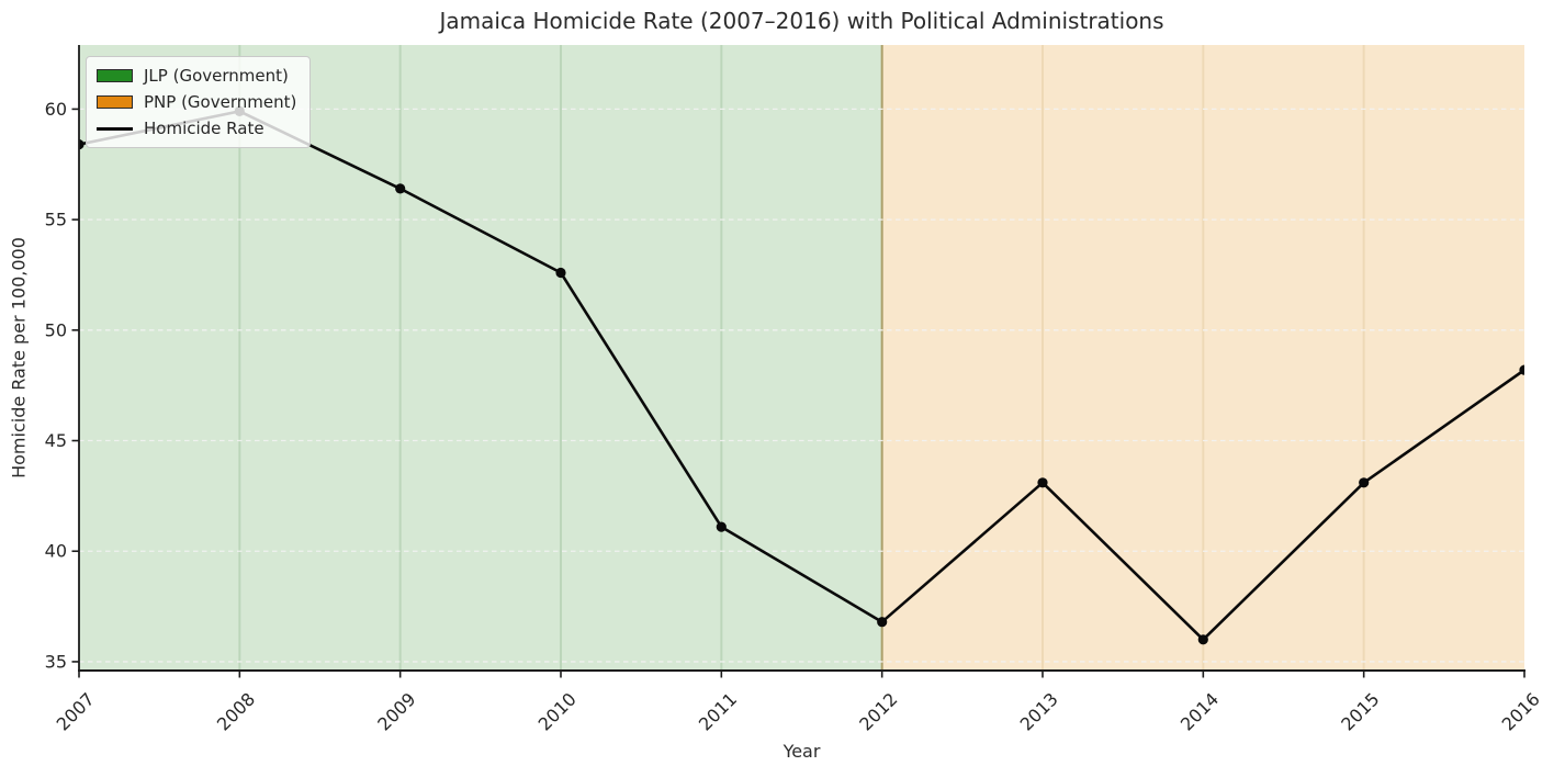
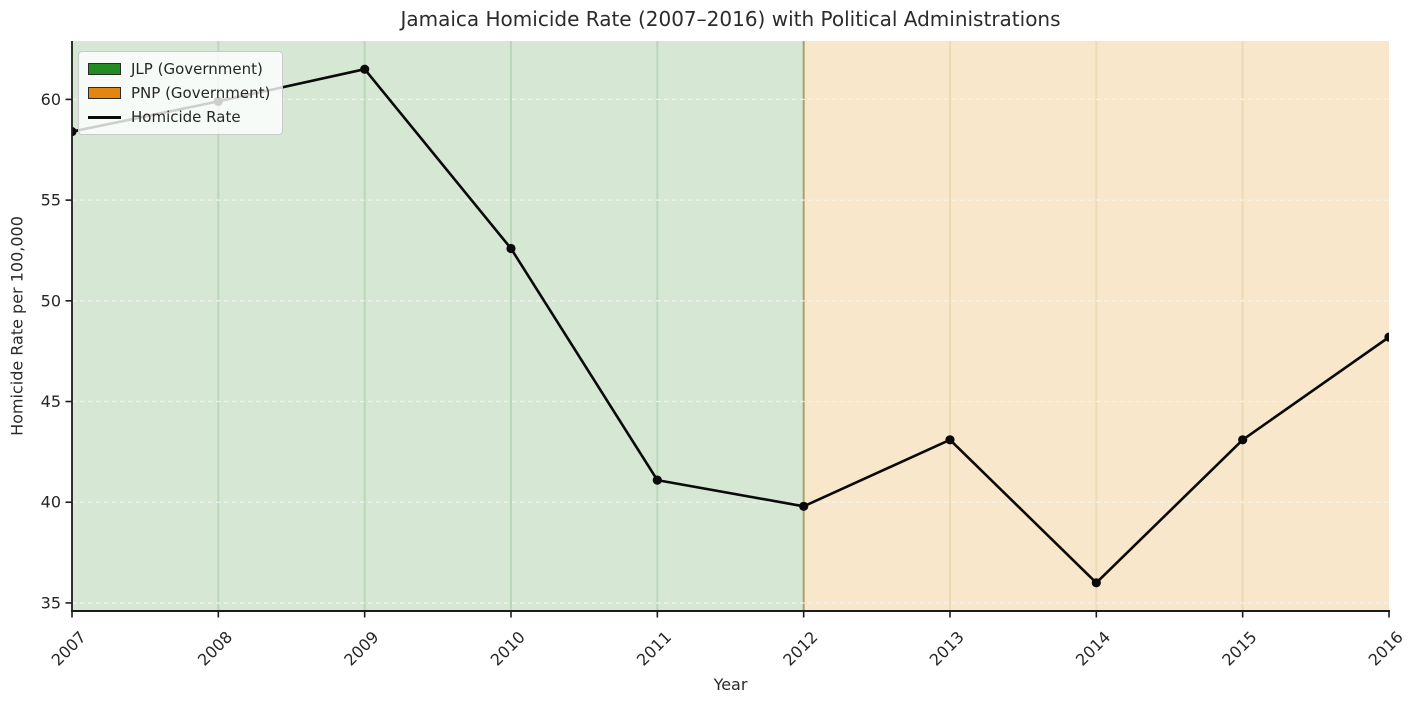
2009: 56.4 -> 61.5
2012: 36.8 -> 39.8
